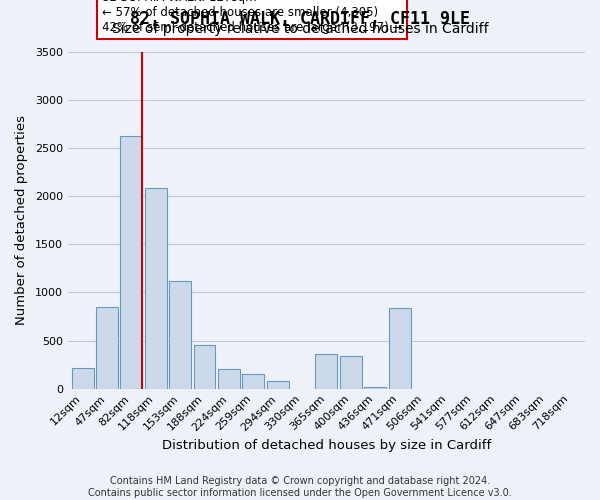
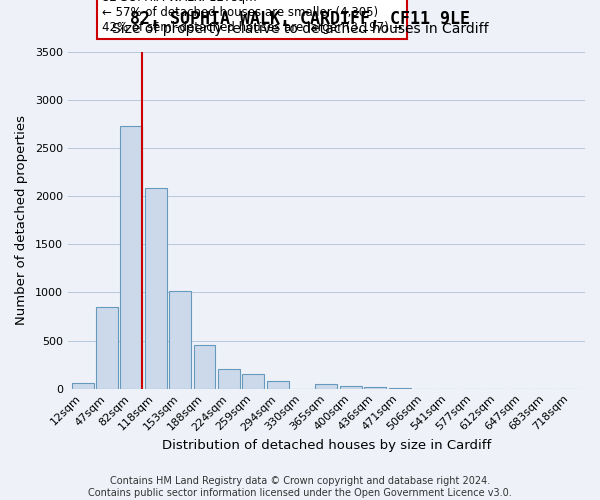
12sqm: 220 -> 60
82sqm: 2620 -> 2730
153sqm: 1120 -> 1010
365sqm: 360 -> 50
400sqm: 340 -> 30
471sqm: 840 -> 0
